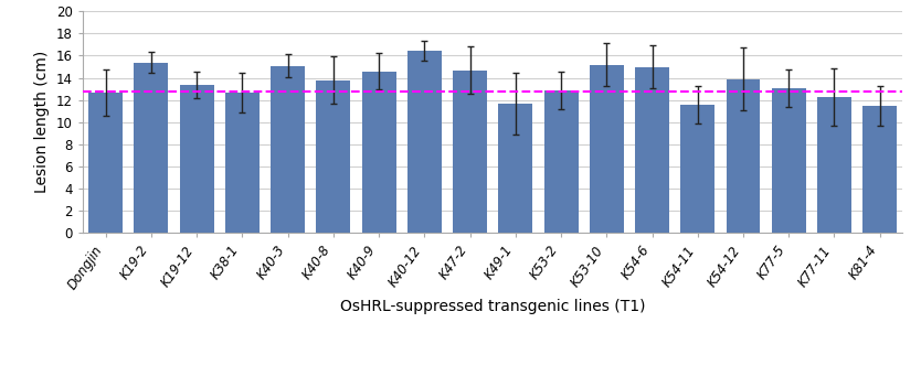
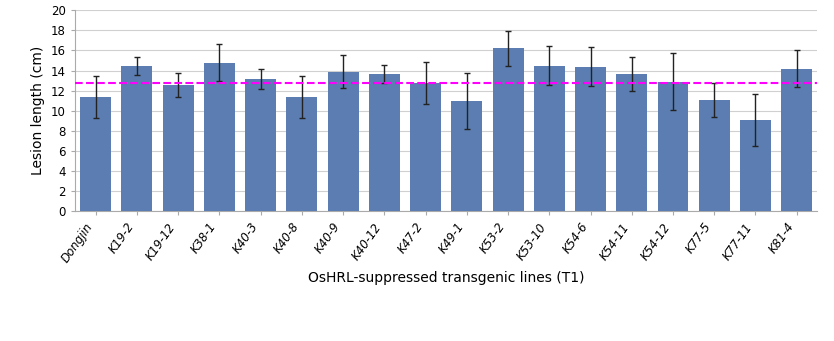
Dongjin: 12.7 -> 11.4
K19-2: 15.4 -> 14.5
K19-12: 13.4 -> 12.6
K38-1: 12.7 -> 14.8
K40-3: 15.1 -> 13.2
K40-8: 13.8 -> 11.4
K40-9: 14.6 -> 13.9
K40-12: 16.4 -> 13.7
K47-2: 14.7 -> 12.8
K49-1: 11.7 -> 11.0
K53-2: 12.9 -> 16.2
K53-10: 15.2 -> 14.5
K54-6: 15.0 -> 14.4
K54-11: 11.6 -> 13.7
K54-12: 13.9 -> 12.9
K77-5: 13.1 -> 11.1
K77-11: 12.3 -> 9.1
K81-4: 11.5 -> 14.2
